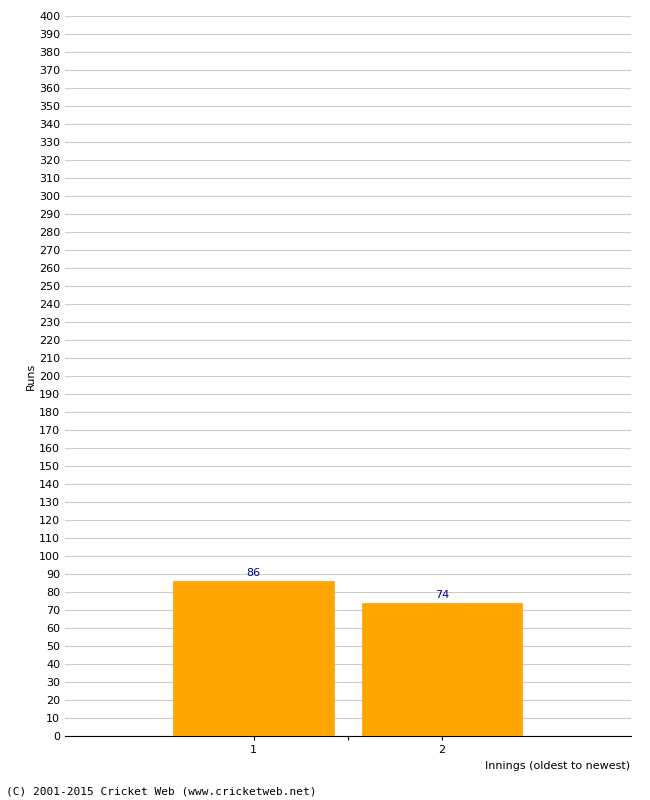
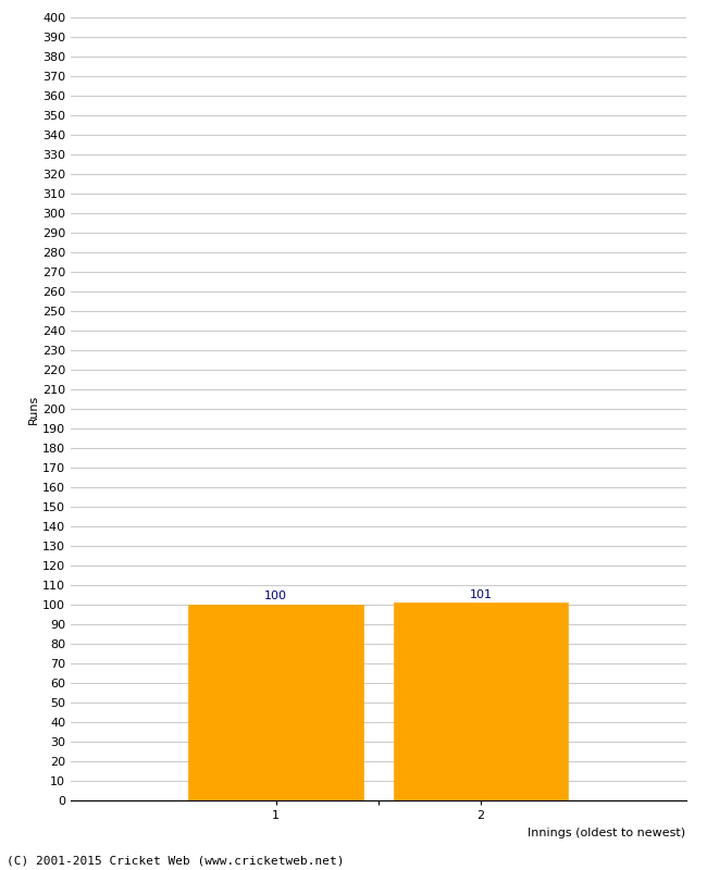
1: 86 -> 100
2: 74 -> 101
